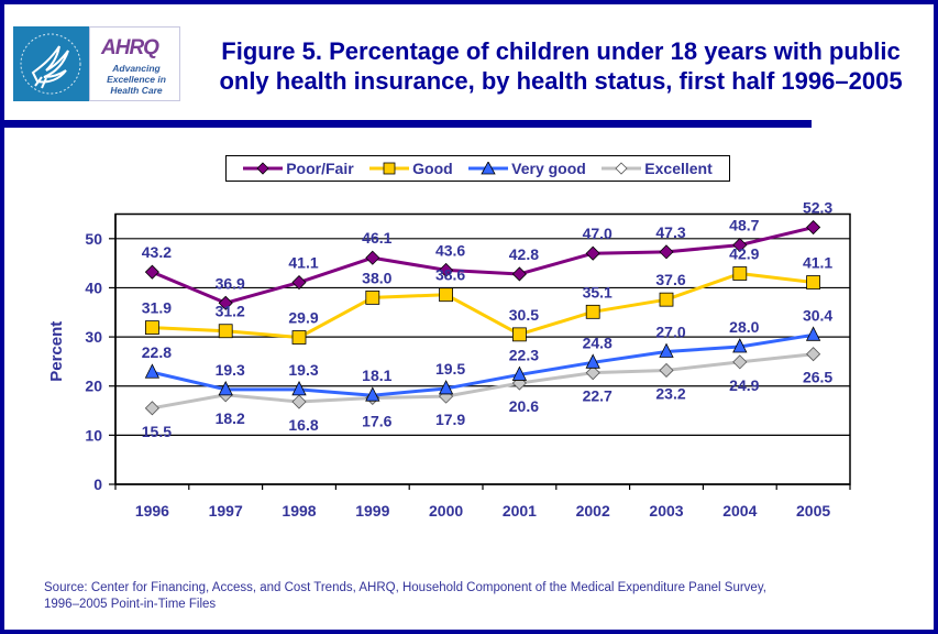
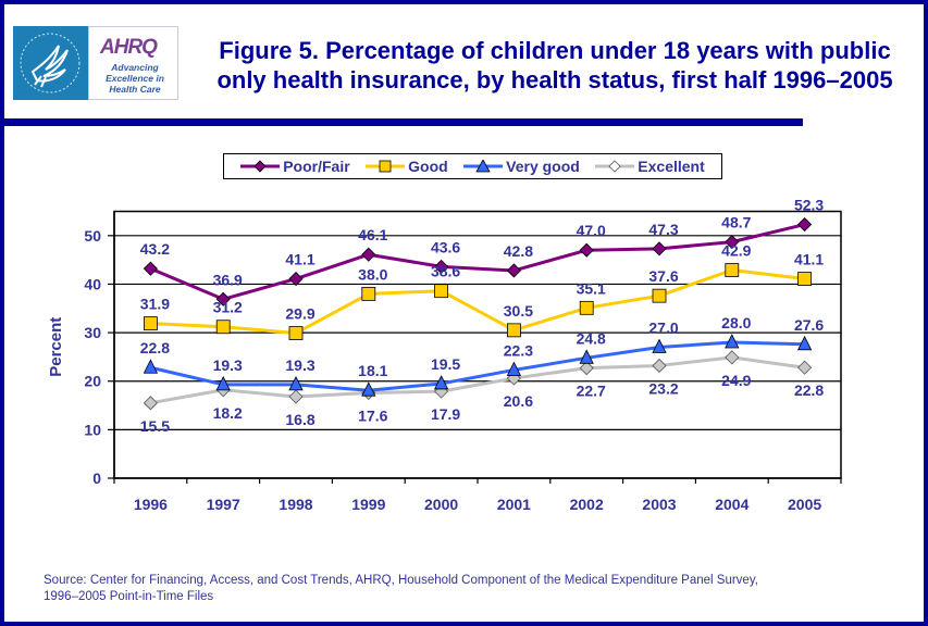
Very good/2005: 30.4 -> 27.6
Excellent/2005: 26.5 -> 22.8
